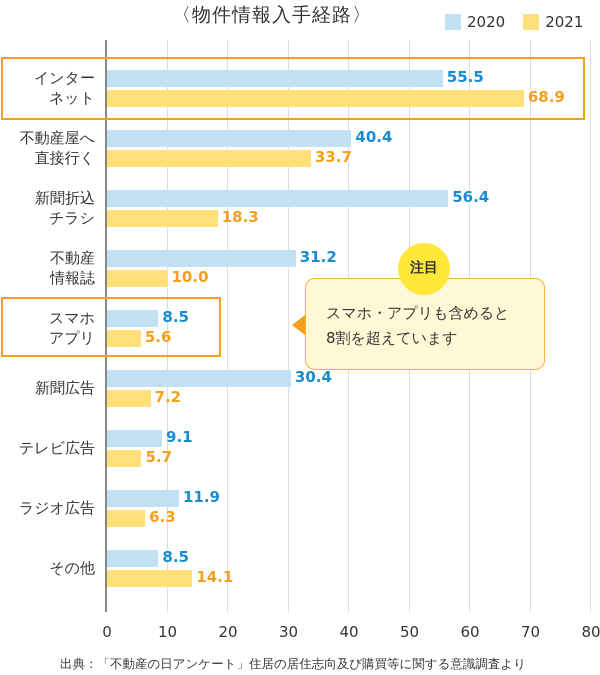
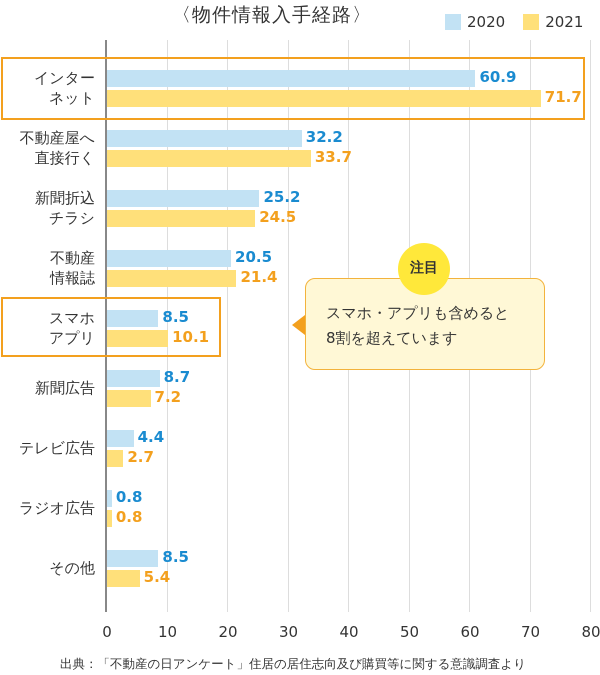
2020/インターネット: 55.5 -> 60.9
2021/インターネット: 68.9 -> 71.7
2020/不動産屋へ直接行く: 40.4 -> 32.2
2020/新聞折込チラシ: 56.4 -> 25.2
2021/新聞折込チラシ: 18.3 -> 24.5
2020/不動産情報誌: 31.2 -> 20.5
2021/不動産情報誌: 10.0 -> 21.4
2021/スマホアプリ: 5.6 -> 10.1
2020/新聞広告: 30.4 -> 8.7
2020/テレビ広告: 9.1 -> 4.4
2021/テレビ広告: 5.7 -> 2.7
2020/ラジオ広告: 11.9 -> 0.8
2021/ラジオ広告: 6.3 -> 0.8
2021/その他: 14.1 -> 5.4
